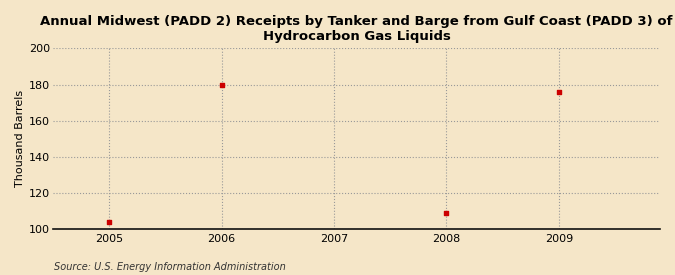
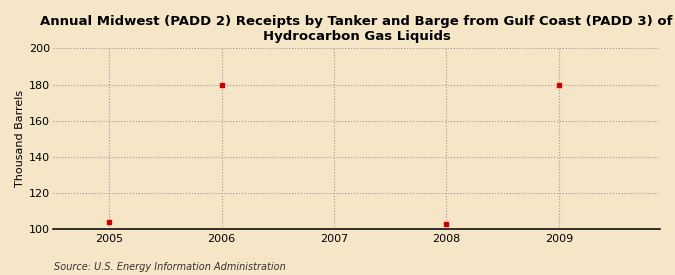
2008: 109 -> 103
2009: 176 -> 180
